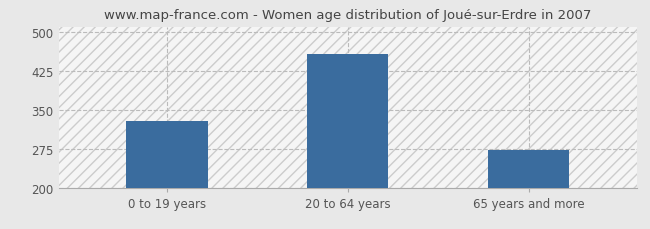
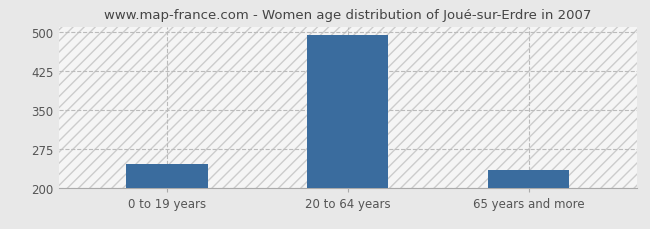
0 to 19 years: 328 -> 245
20 to 64 years: 458 -> 493
65 years and more: 272 -> 233
